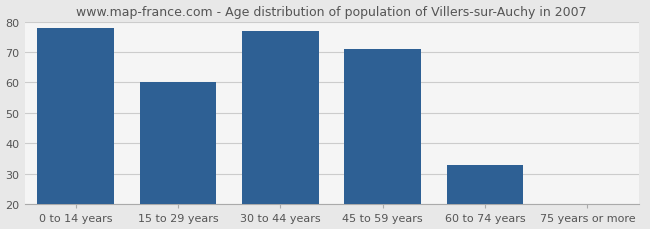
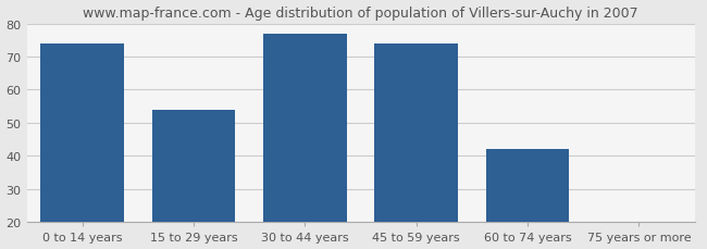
0 to 14 years: 78 -> 74
15 to 29 years: 60 -> 54
45 to 59 years: 71 -> 74
60 to 74 years: 33 -> 42
